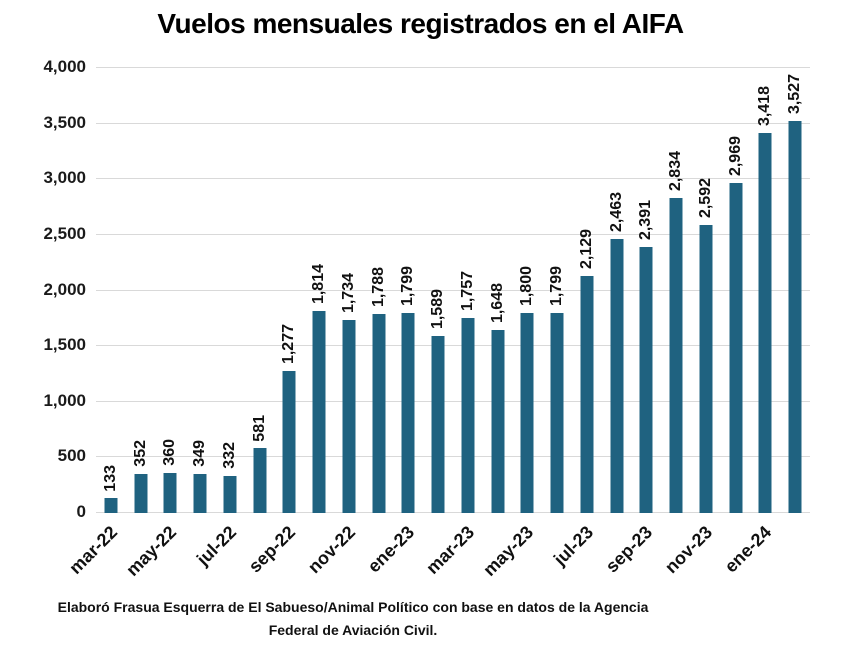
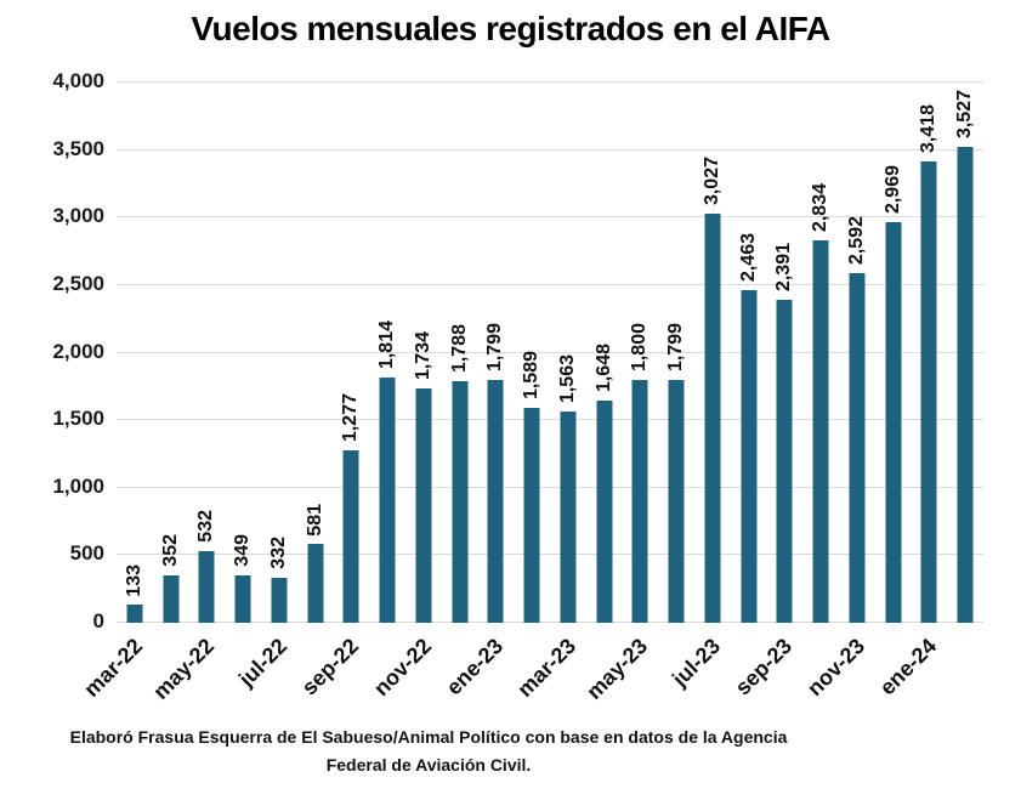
may-22: 360 -> 532
mar-23: 1,757 -> 1,563
jul-23: 2,129 -> 3,027
